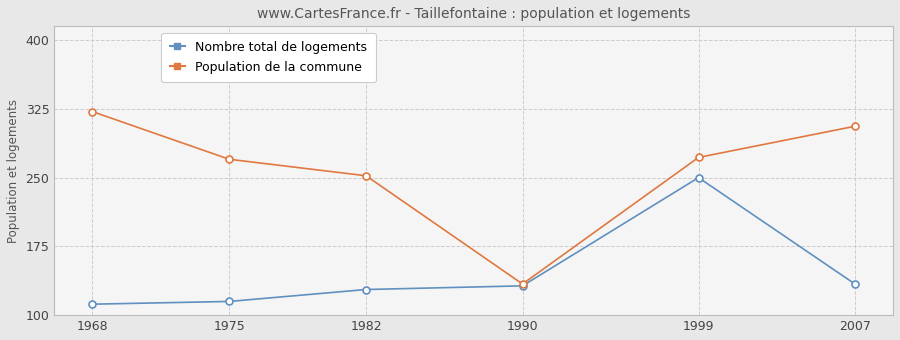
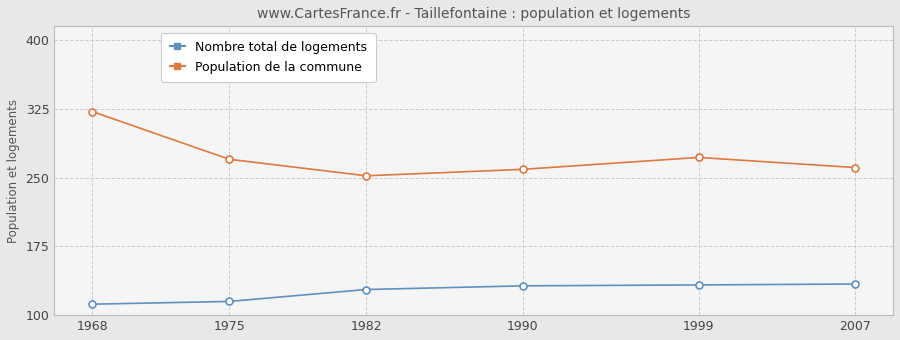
Population de la commune/1990: 134 -> 259
Nombre total de logements/1999: 250 -> 133
Population de la commune/2007: 306 -> 261
